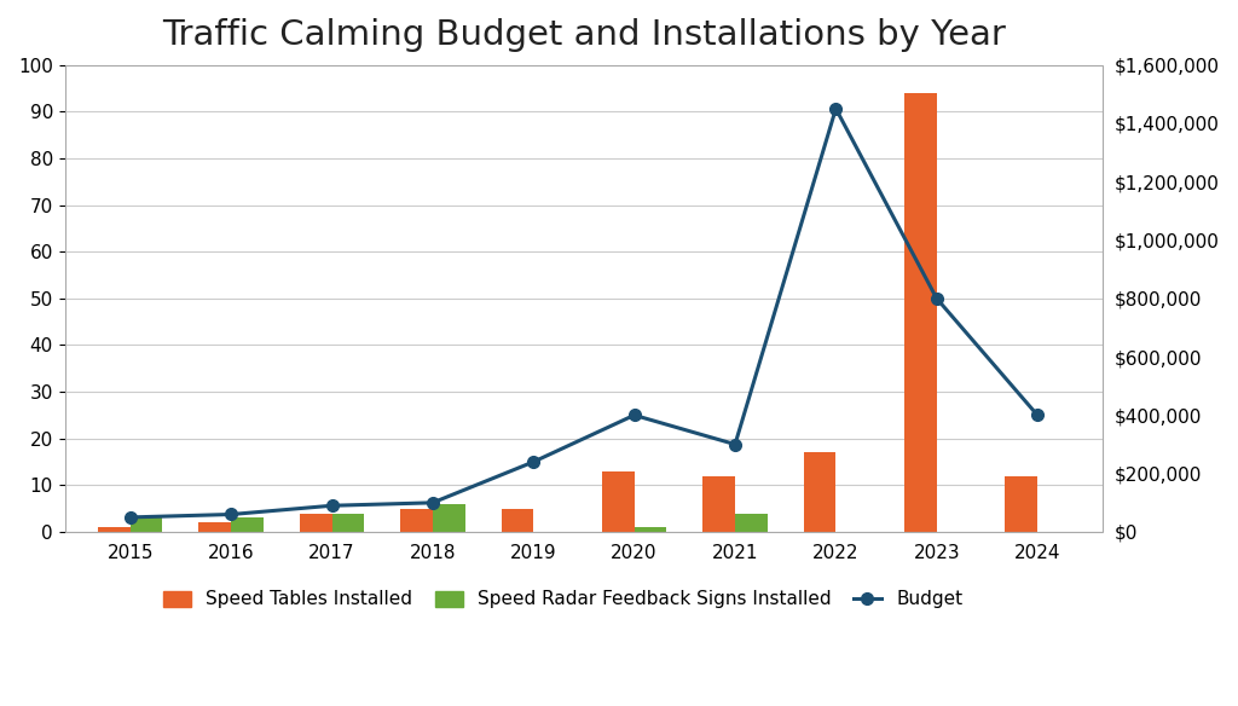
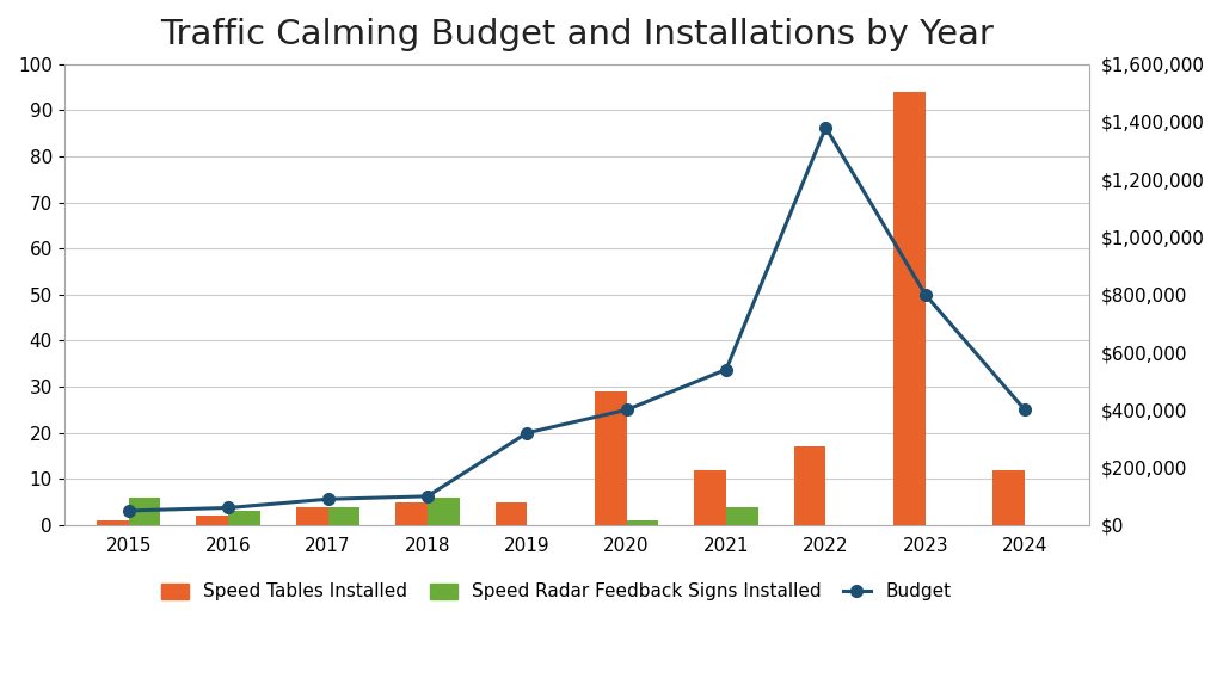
Speed Radar Feedback Signs Installed/2015: 3 -> 6
Budget/2019: $240,000 -> $320,000
Speed Tables Installed/2020: 13 -> 29
Budget/2021: $300,000 -> $540,000
Budget/2022: $1,450,000 -> $1,380,000
